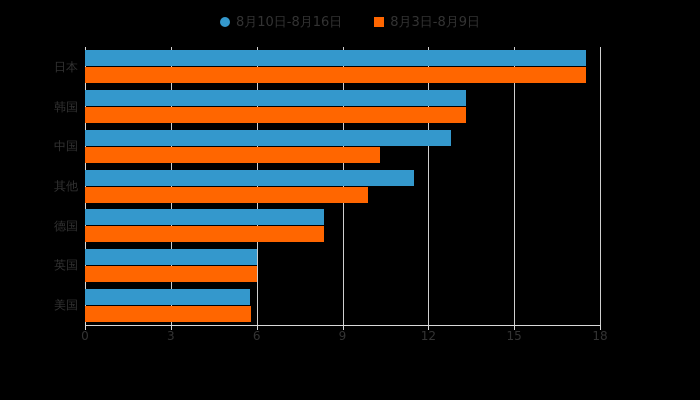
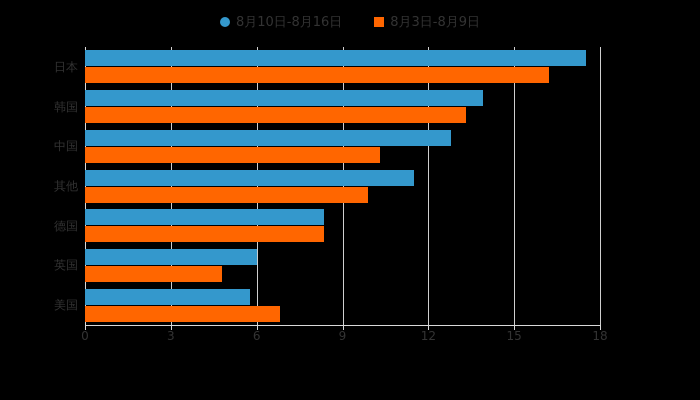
8月3日-8月9日/日本: 17.5 -> 16.2
8月10日-8月16日/韩国: 13.3 -> 13.9
8月3日-8月9日/英国: 6.0 -> 4.8
8月3日-8月9日/美国: 5.8 -> 6.8
